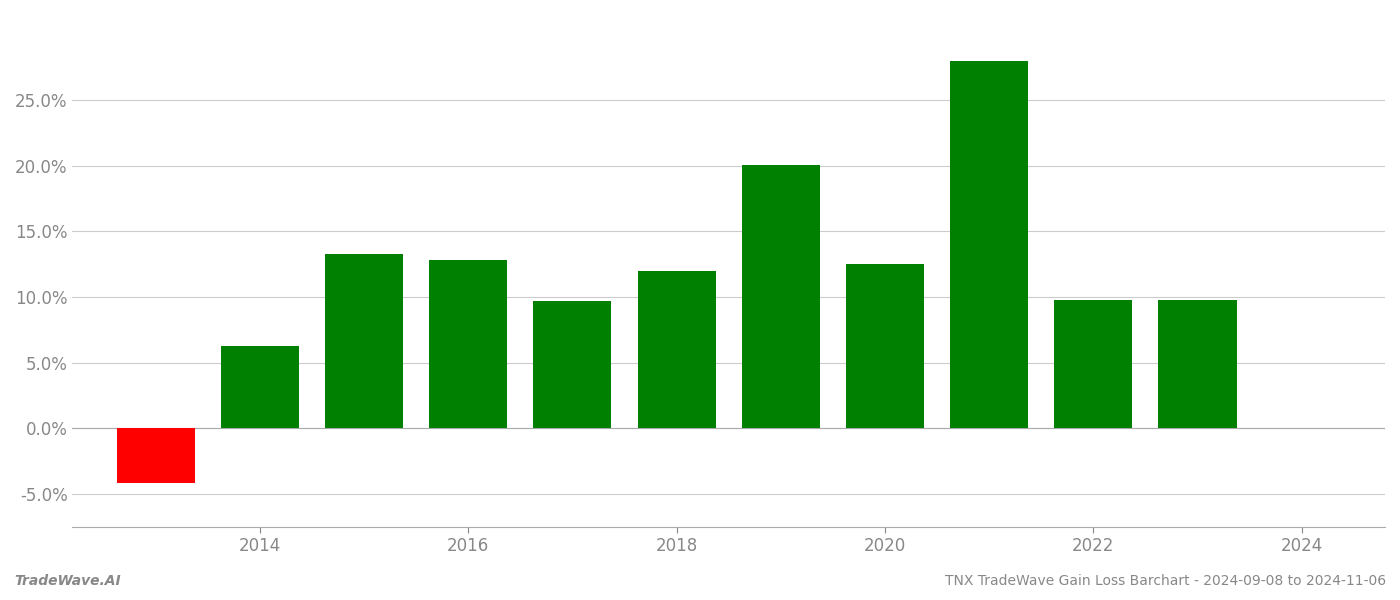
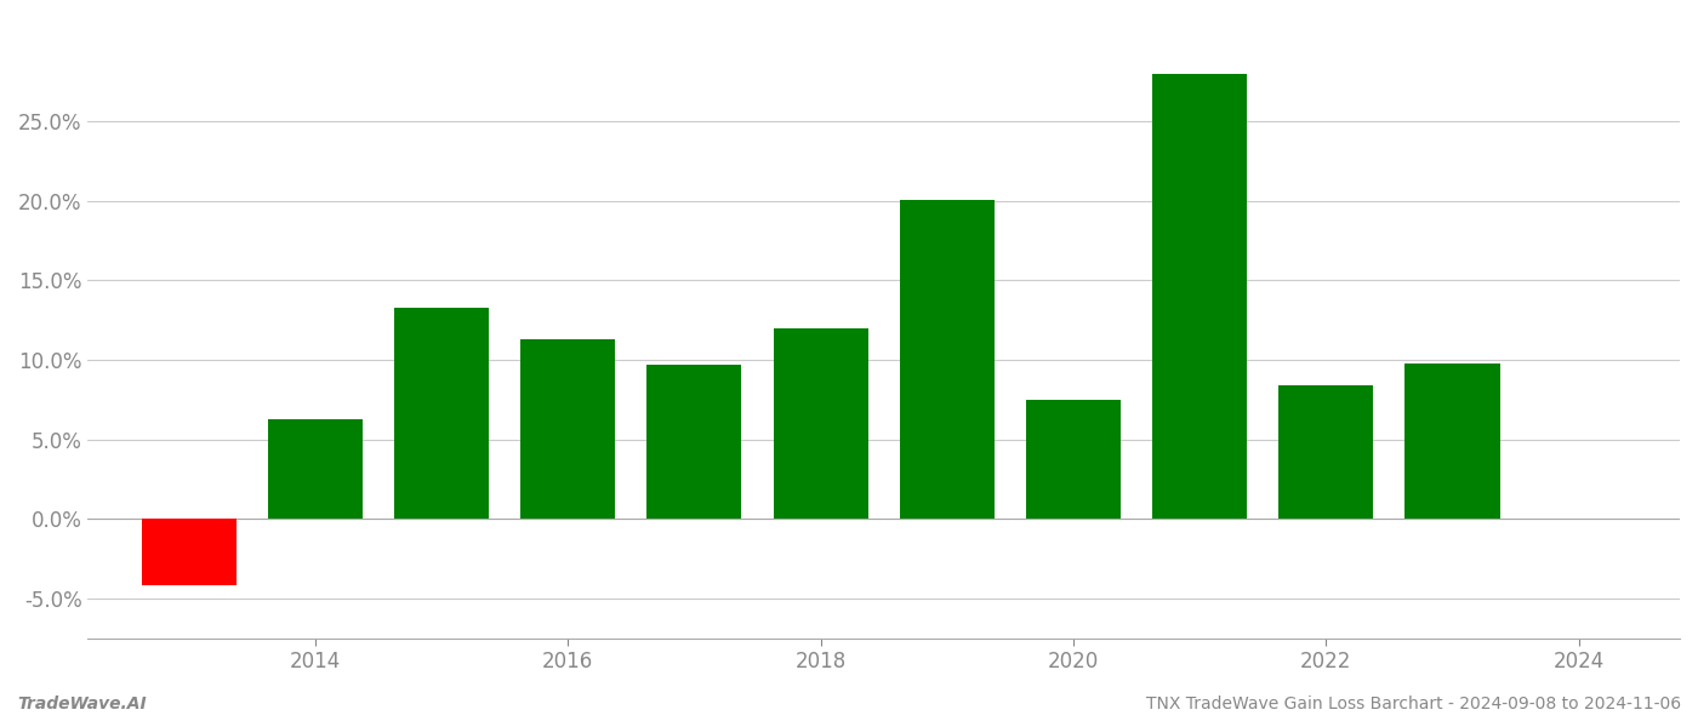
2016: 12.8% -> 11.3%
2020: 12.5% -> 7.5%
2022: 9.8% -> 8.4%
